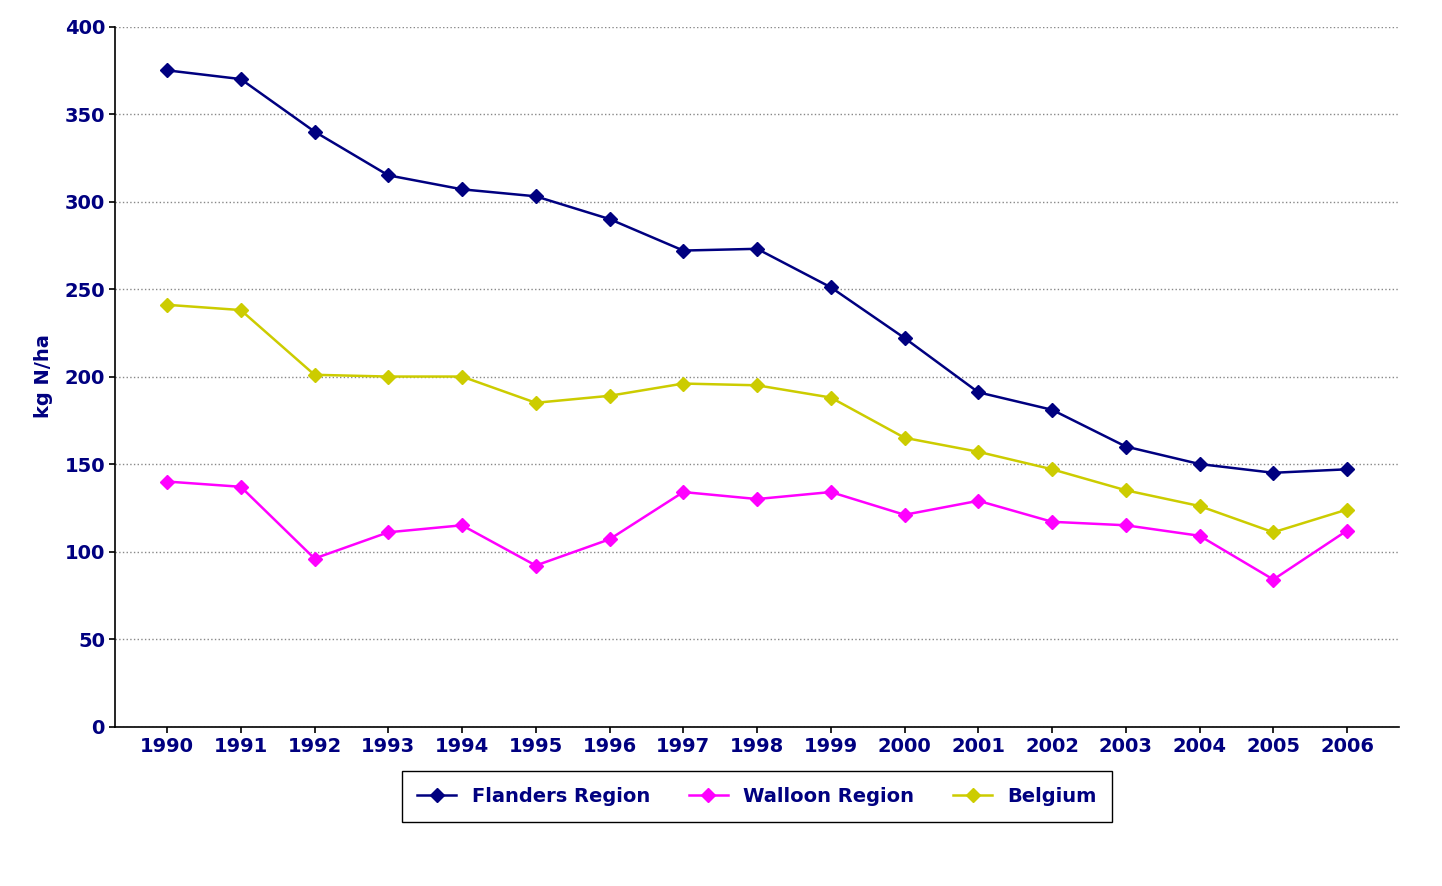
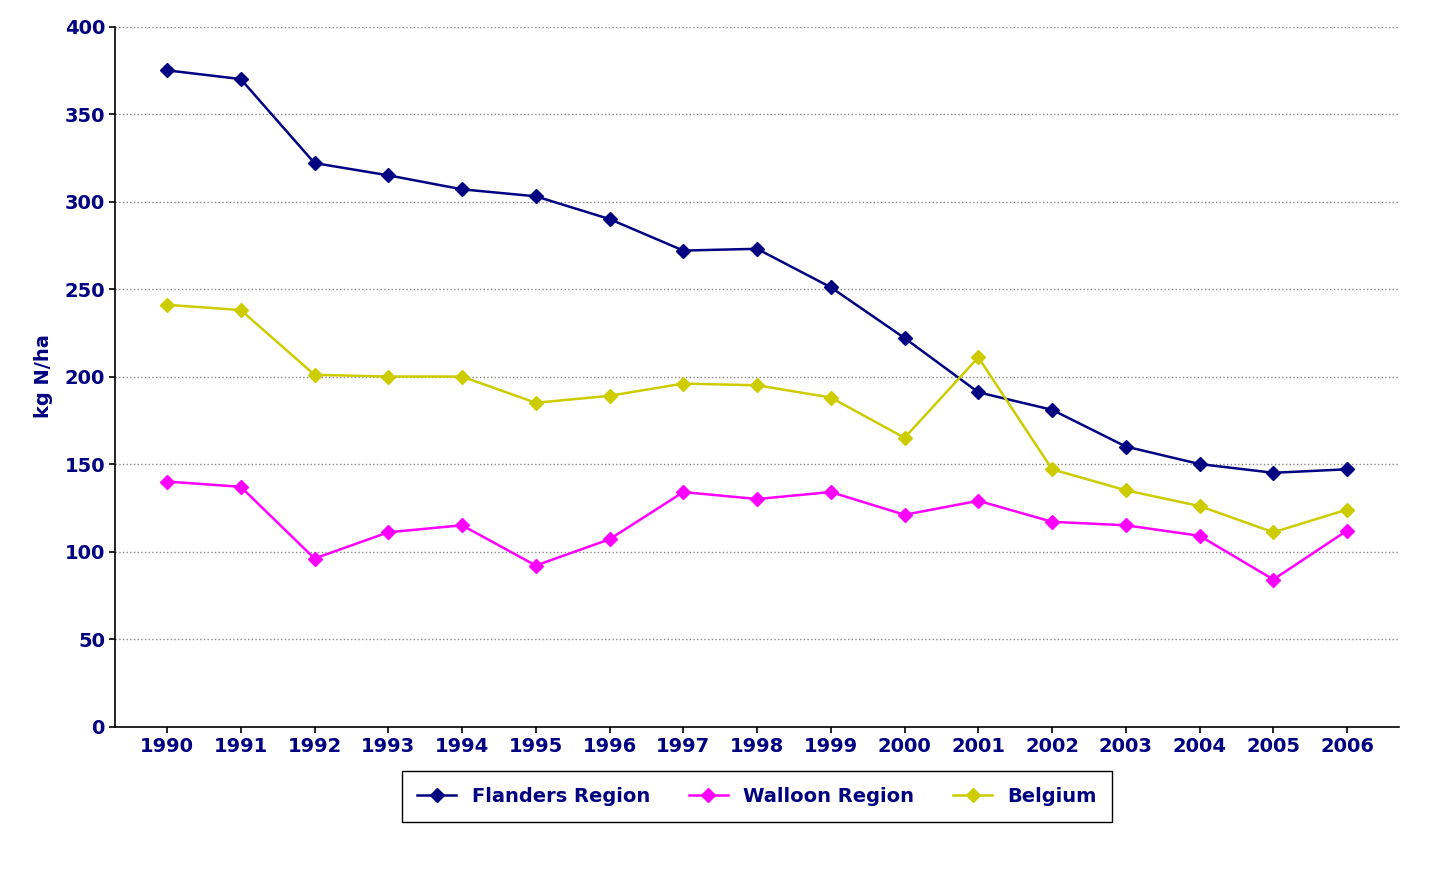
Flanders Region/1992: 340 -> 322
Belgium/2001: 157 -> 211
